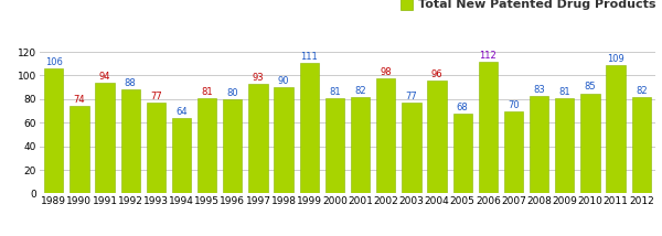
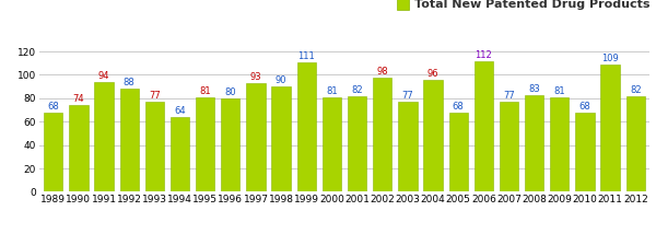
1989: 106 -> 68
2007: 70 -> 77
2010: 85 -> 68
